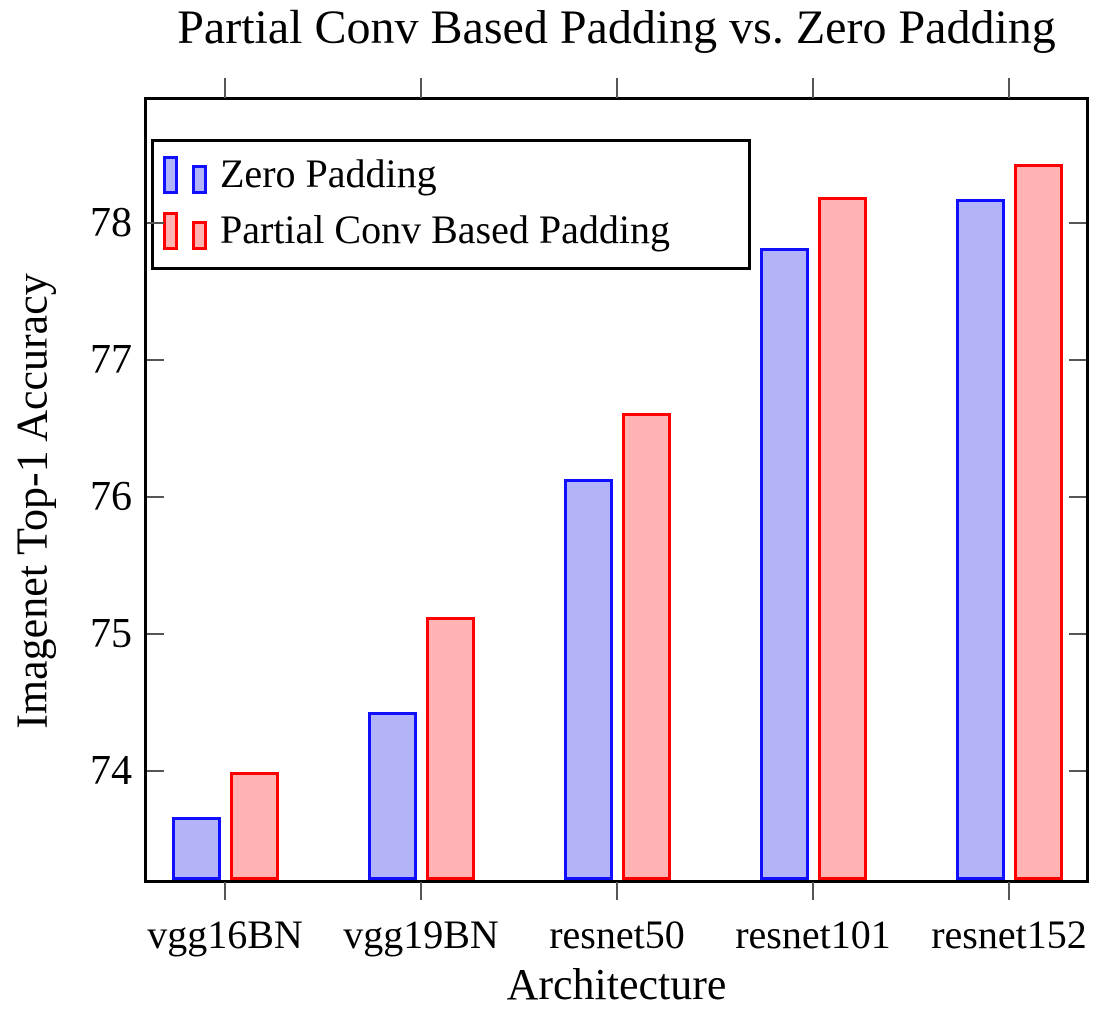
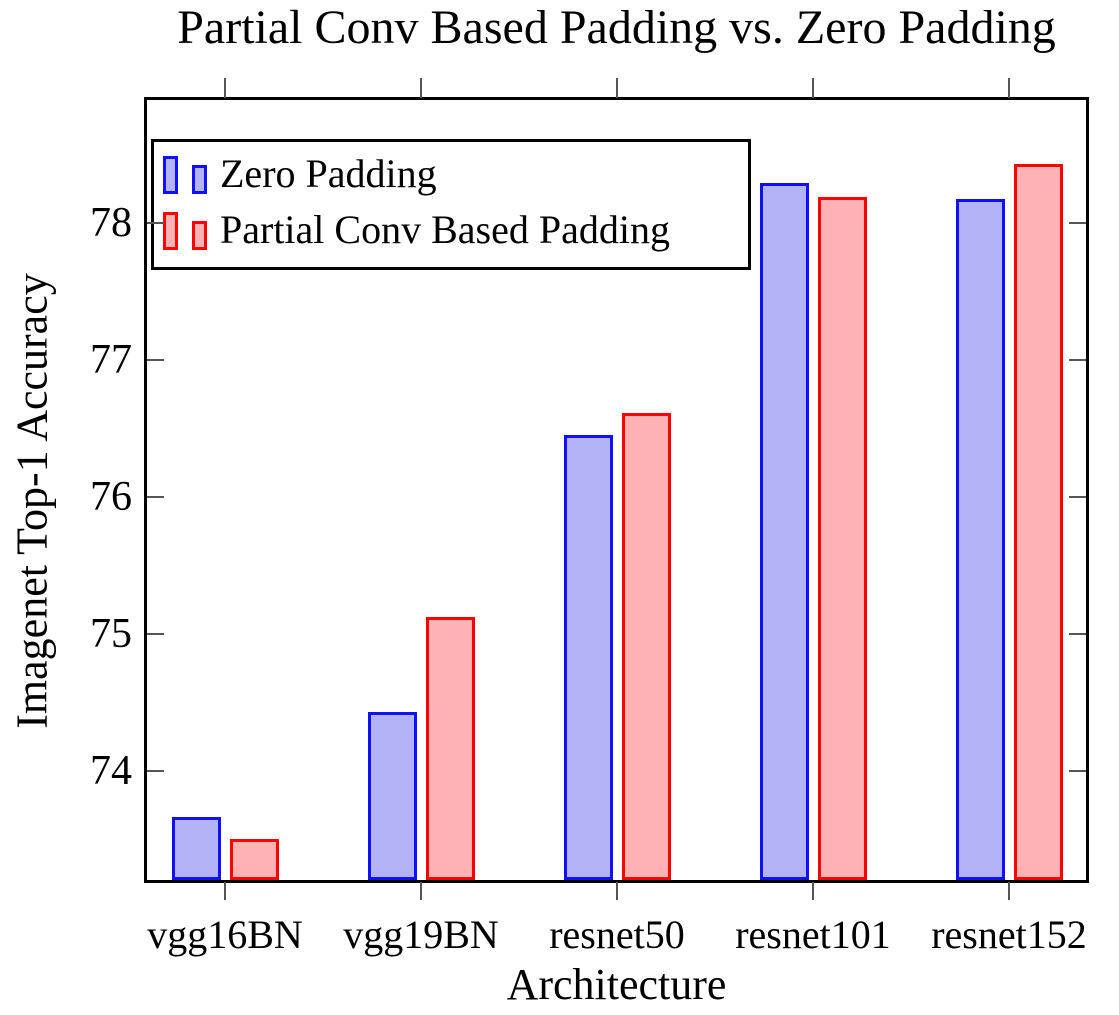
Partial Conv Based Padding/vgg16BN: 73.99 -> 73.50
Zero Padding/resnet50: 76.13 -> 76.45
Zero Padding/resnet101: 77.82 -> 78.29
